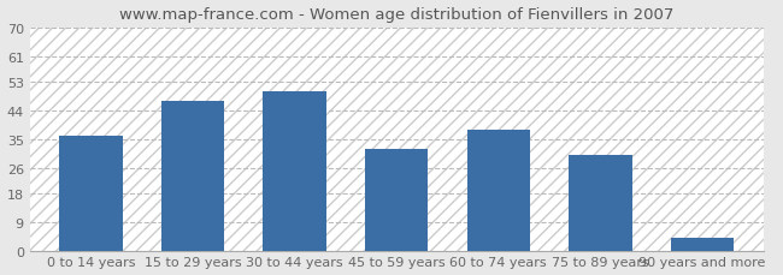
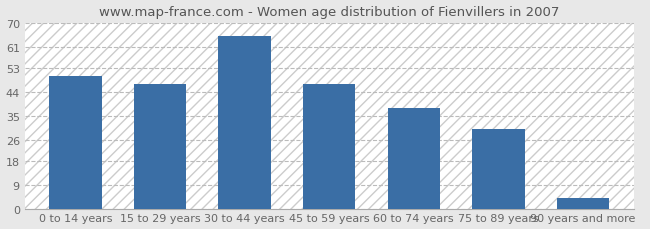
0 to 14 years: 36 -> 50
30 to 44 years: 50 -> 65
45 to 59 years: 32 -> 47
